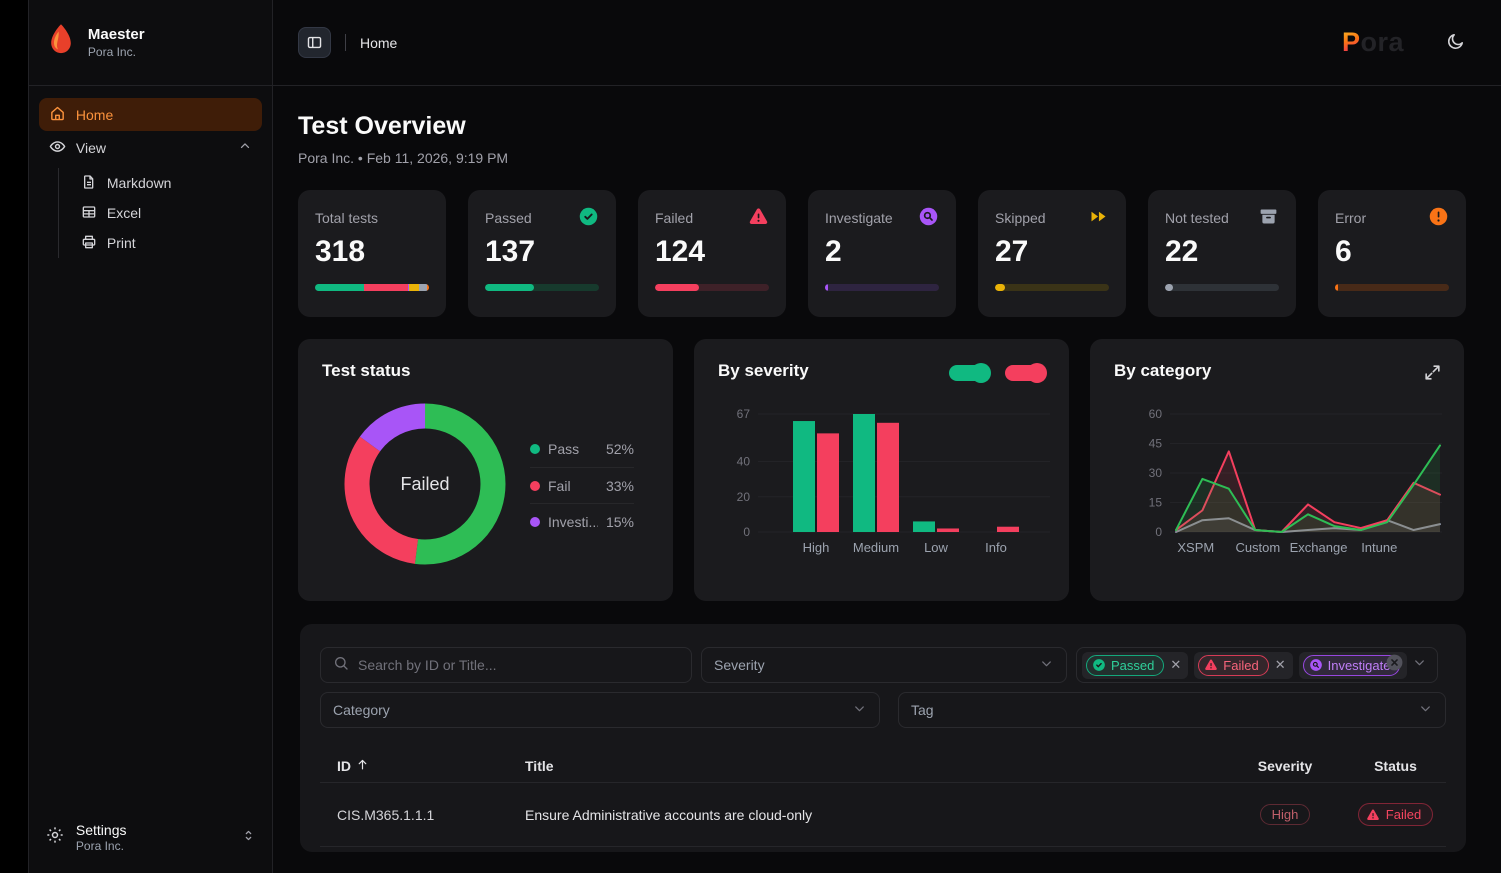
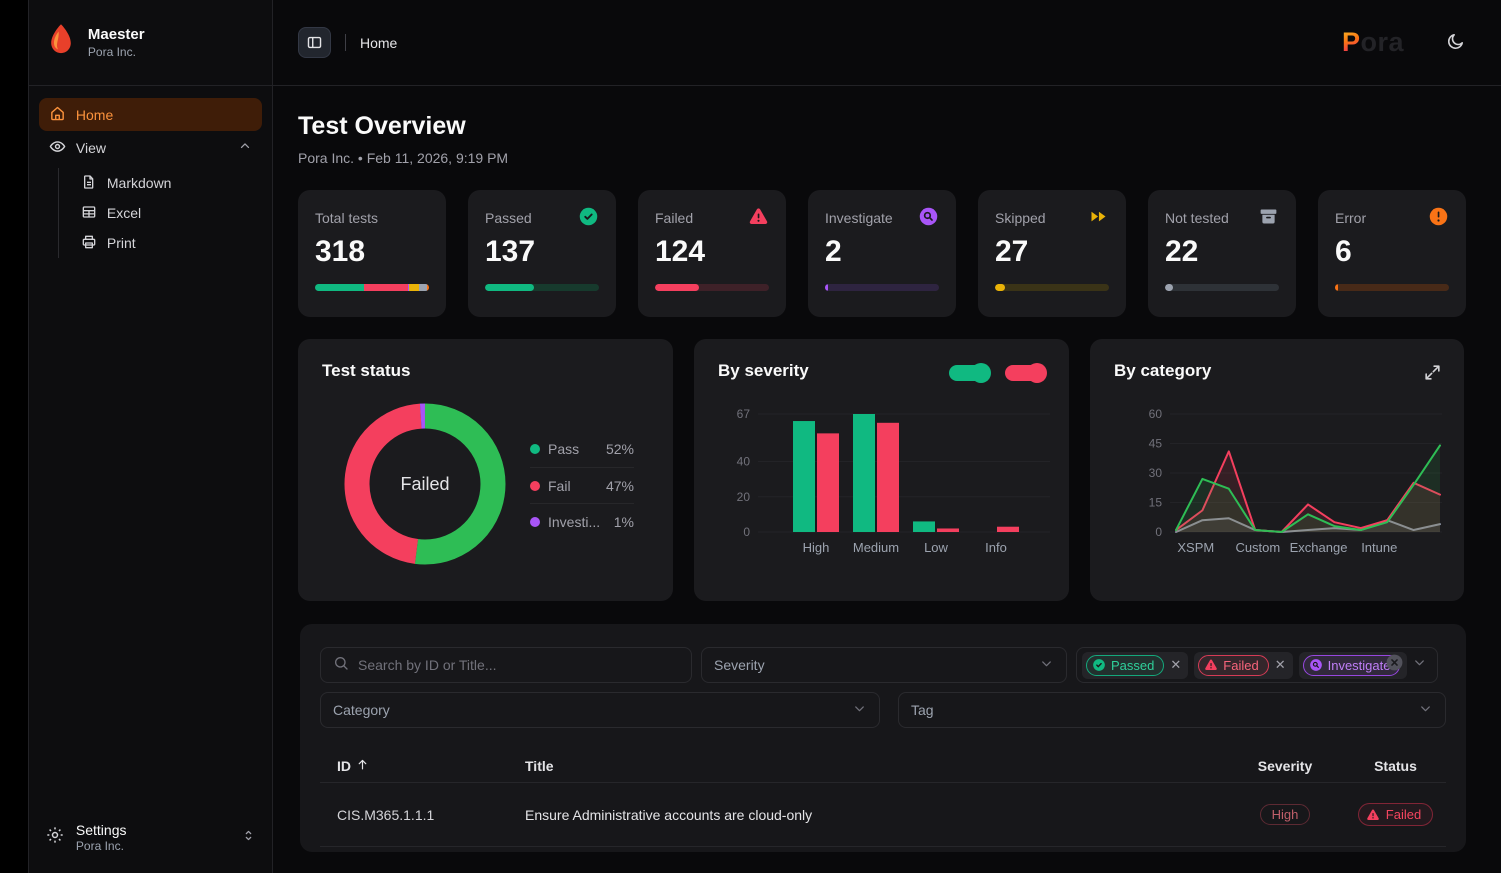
Test status/Fail: 33% -> 47%
Test status/Investi...: 15% -> 1%
